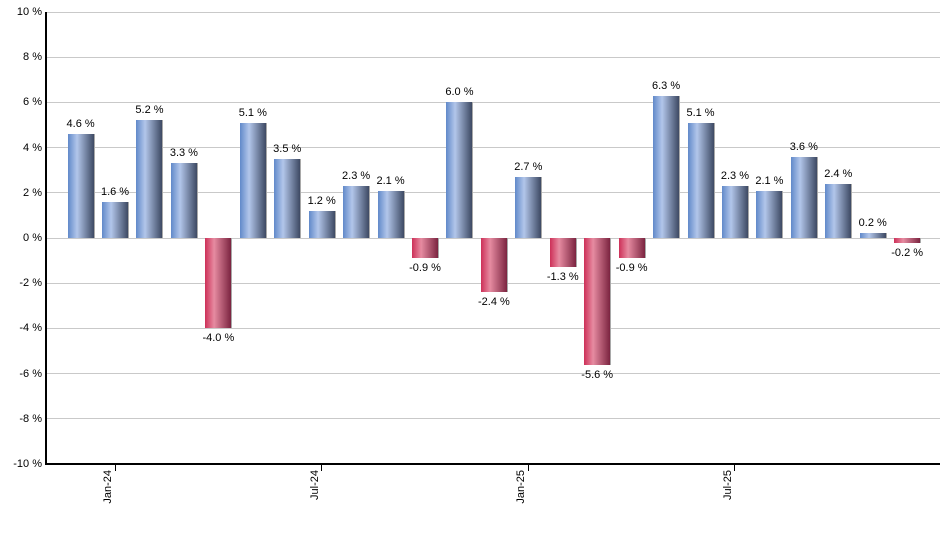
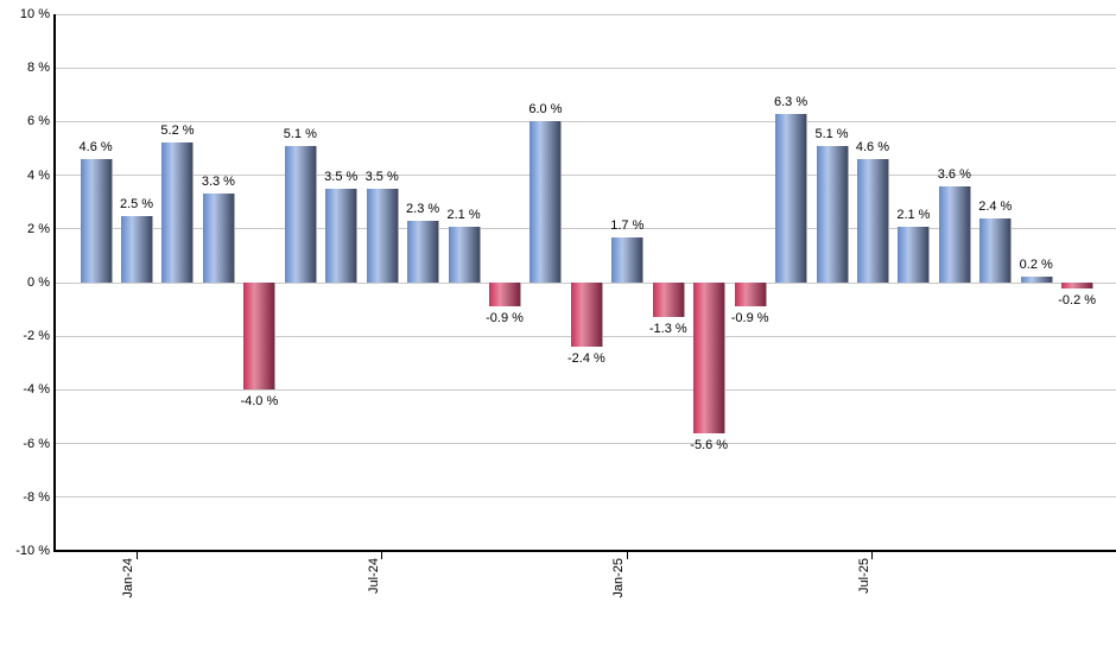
Jan-24: 1.6 -> 2.5
Jul-24: 1.2 -> 3.5
Jan-25: 2.7 -> 1.7
Jul-25: 2.3 -> 4.6
